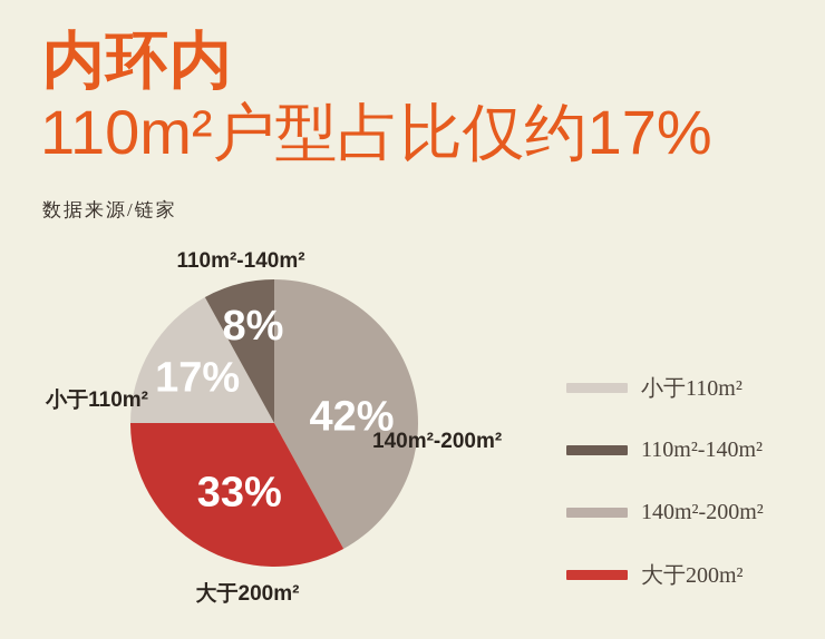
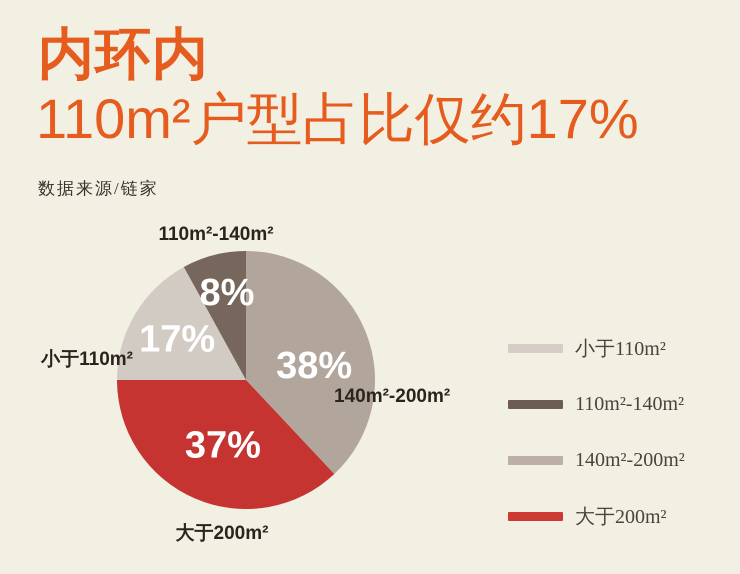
140m²-200m²: 42% -> 38%
大于200m²: 33% -> 37%
